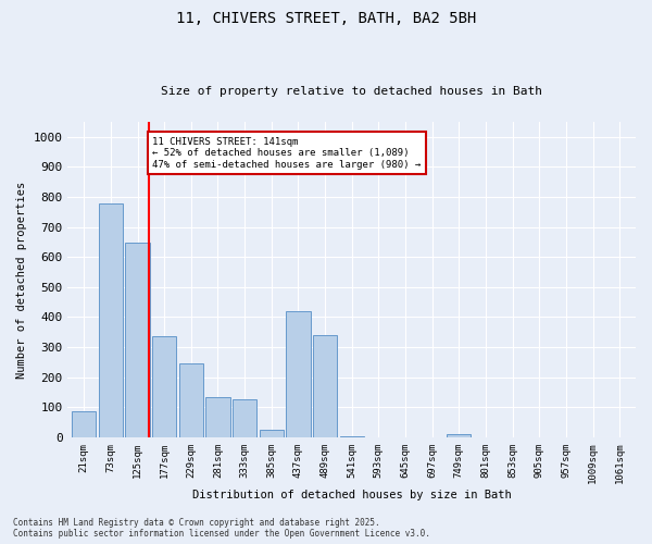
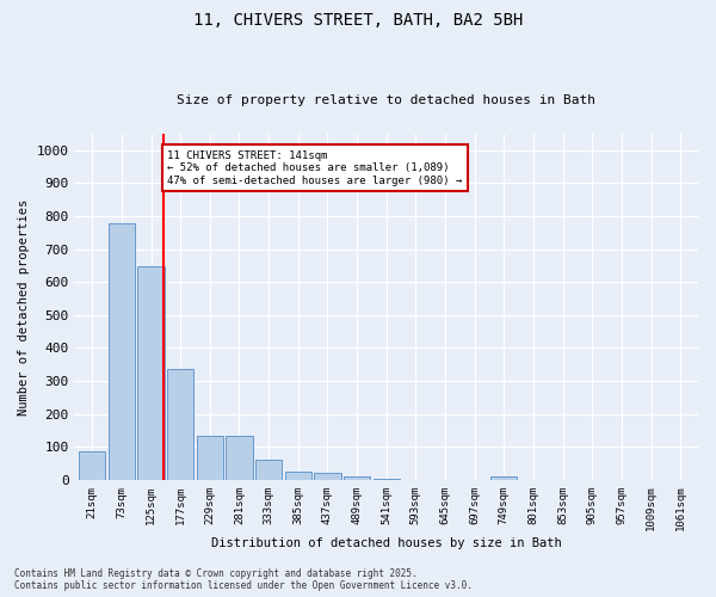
229sqm: 245 -> 133
333sqm: 125 -> 60
437sqm: 420 -> 20
489sqm: 340 -> 10
